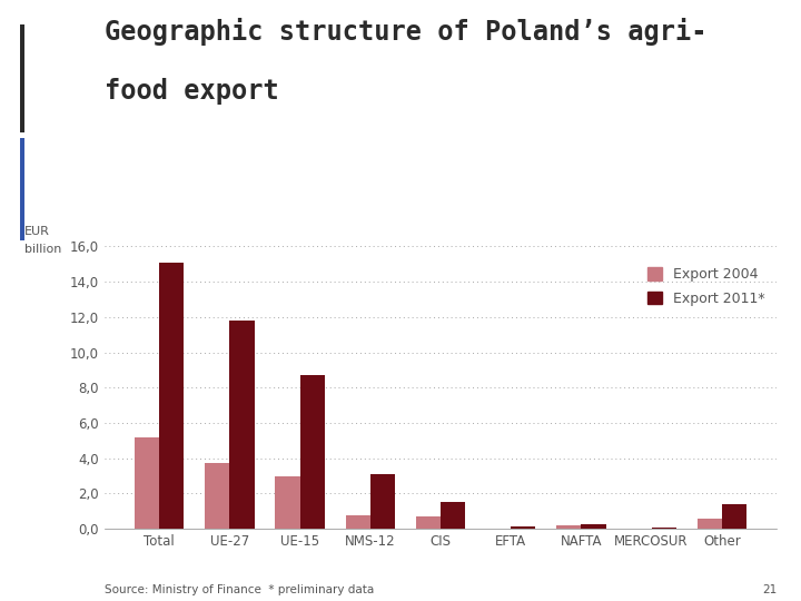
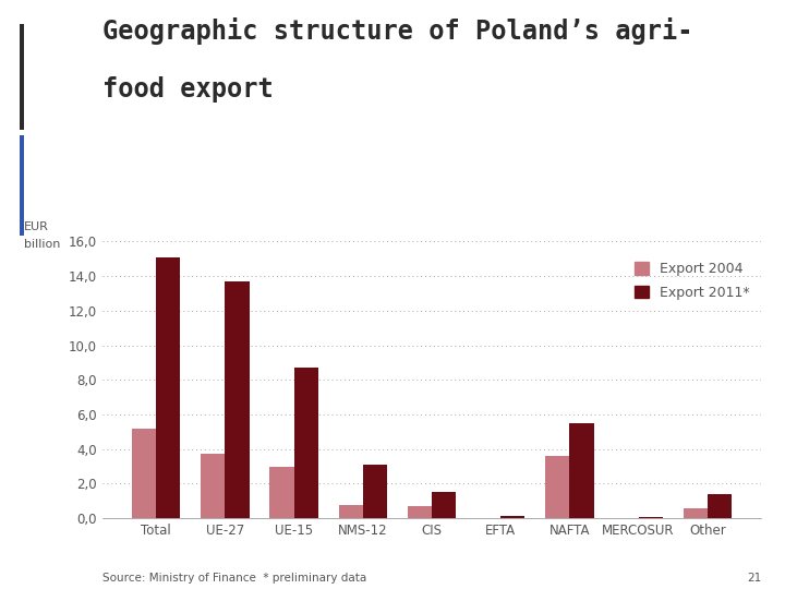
Export 2011*/UE-27: 11,8 -> 13,7
Export 2004/NAFTA: 0,2 -> 3,6
Export 2011*/NAFTA: 0,2 -> 5,5
